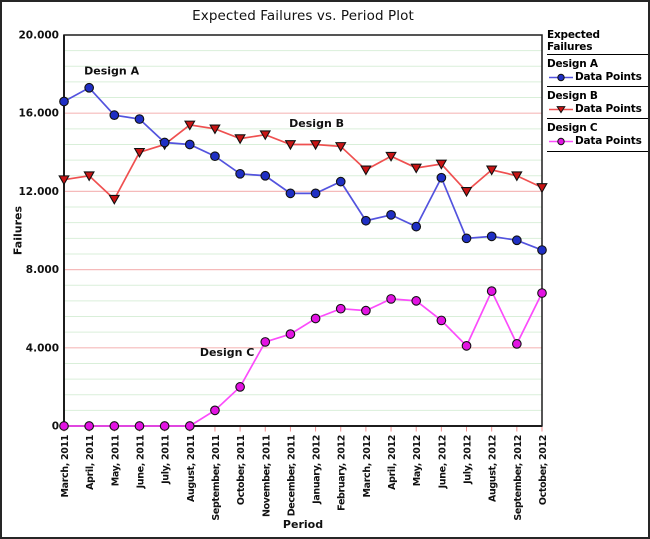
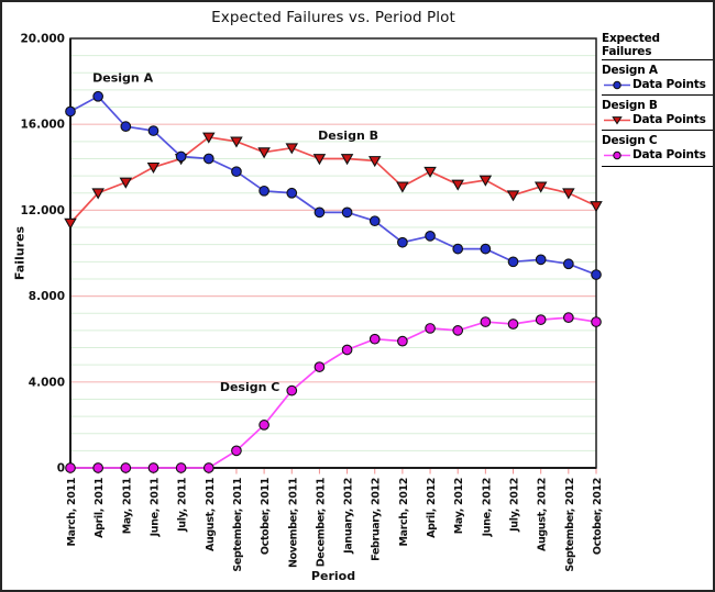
Design B/March, 2011: 12.6 -> 11.4
Design B/May, 2011: 11.6 -> 13.3
Design C/November, 2011: 4.3 -> 3.6
Design A/February, 2012: 12.5 -> 11.5
Design A/June, 2012: 12.7 -> 10.2
Design C/June, 2012: 5.4 -> 6.8
Design B/July, 2012: 12.0 -> 12.7
Design C/July, 2012: 4.1 -> 6.7
Design C/September, 2012: 4.2 -> 7.0
